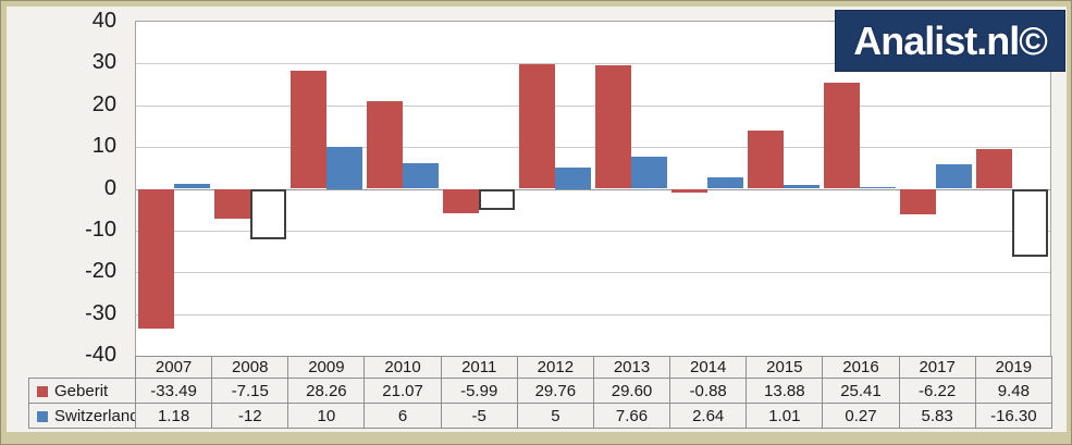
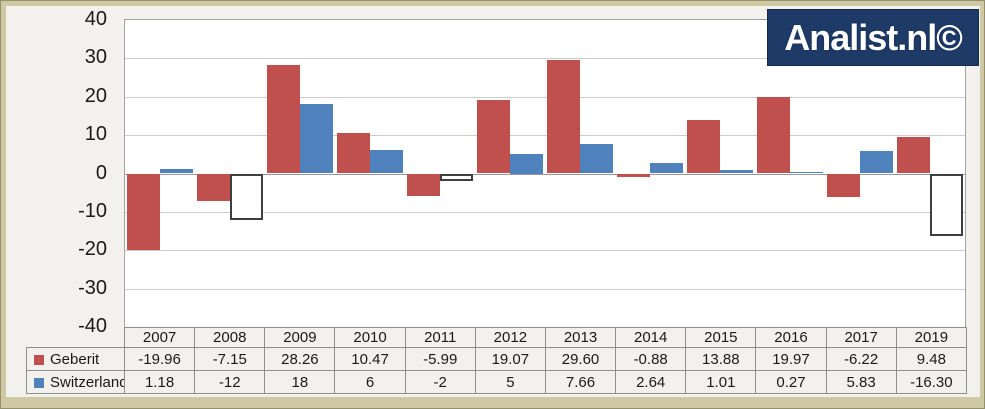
Geberit/2007: -33.49 -> -19.96
Switzerland/2009: 10 -> 18
Geberit/2010: 21.07 -> 10.47
Switzerland/2011: -5 -> -2
Geberit/2012: 29.76 -> 19.07
Geberit/2016: 25.41 -> 19.97
